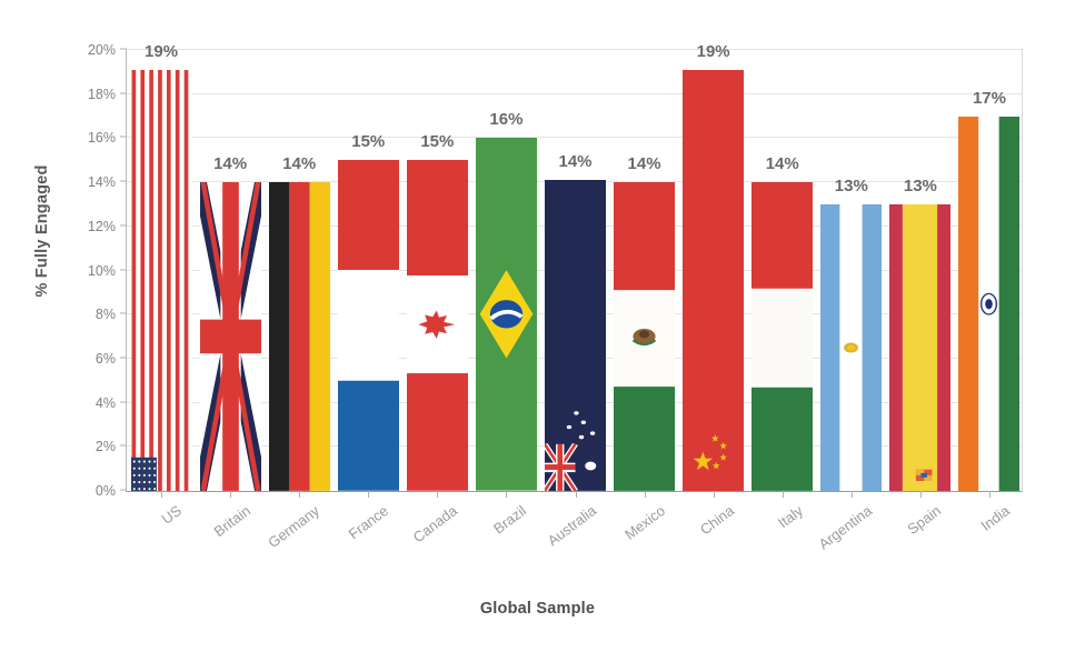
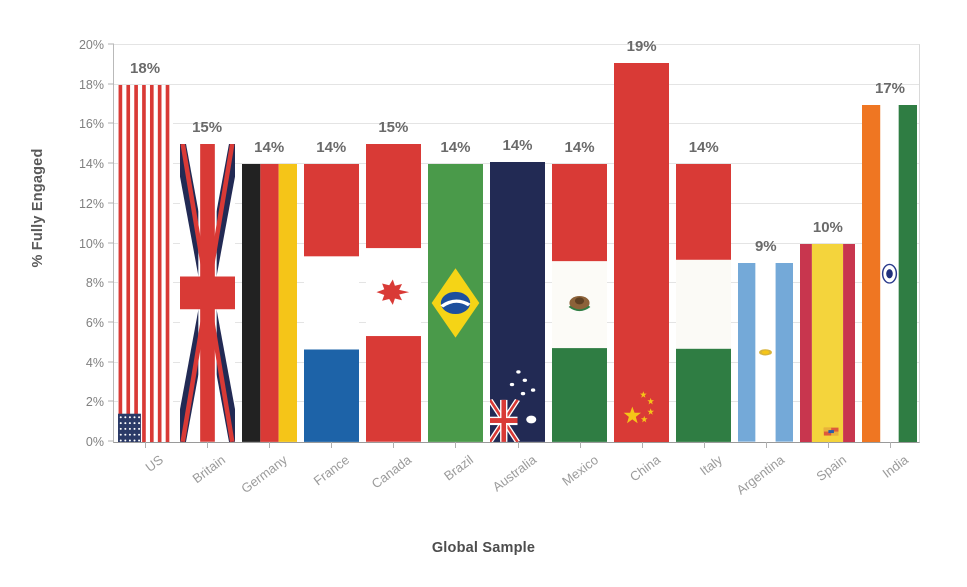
US: 19% -> 18%
Britain: 14% -> 15%
France: 15% -> 14%
Brazil: 16% -> 14%
Argentina: 13% -> 9%
Spain: 13% -> 10%
